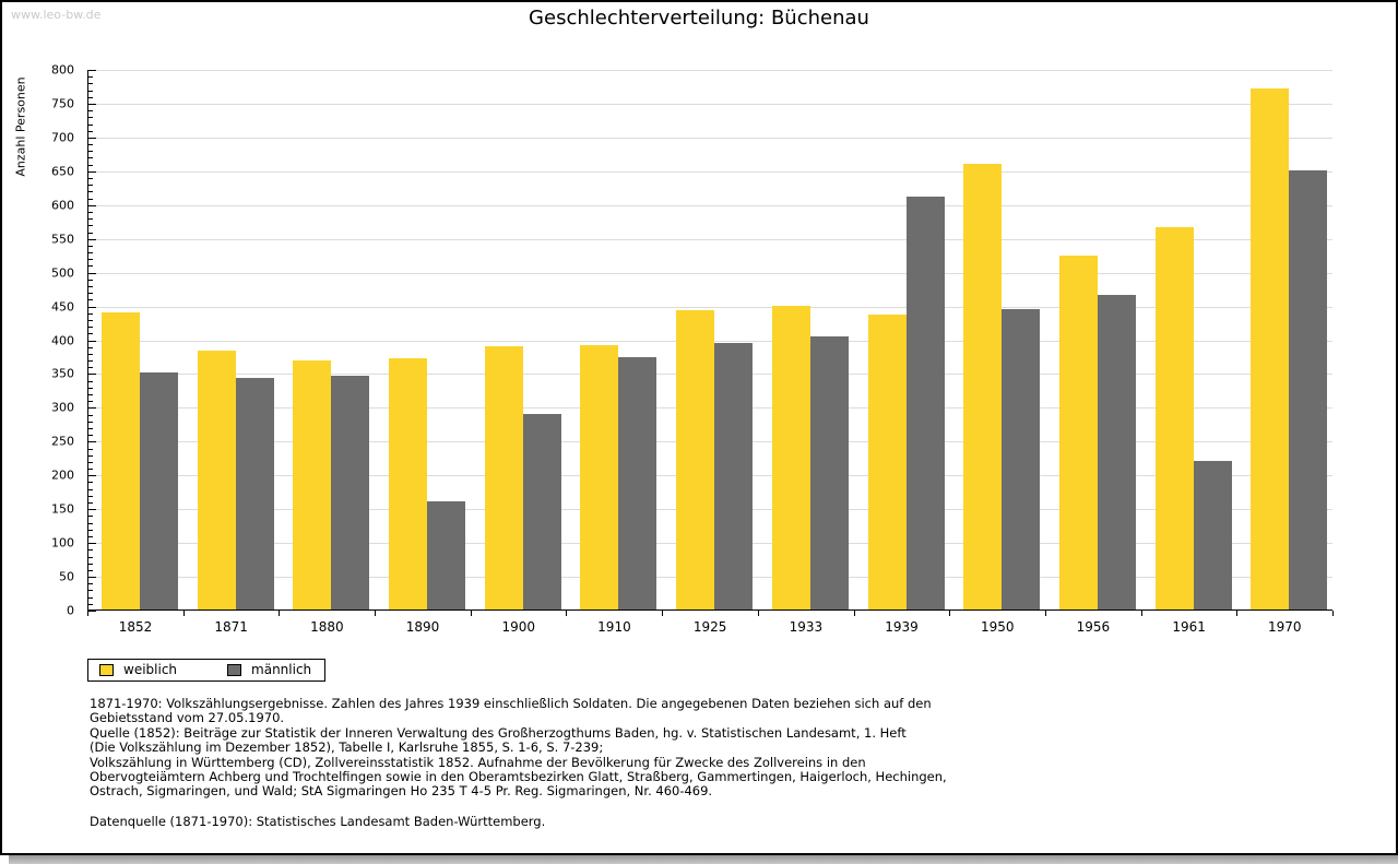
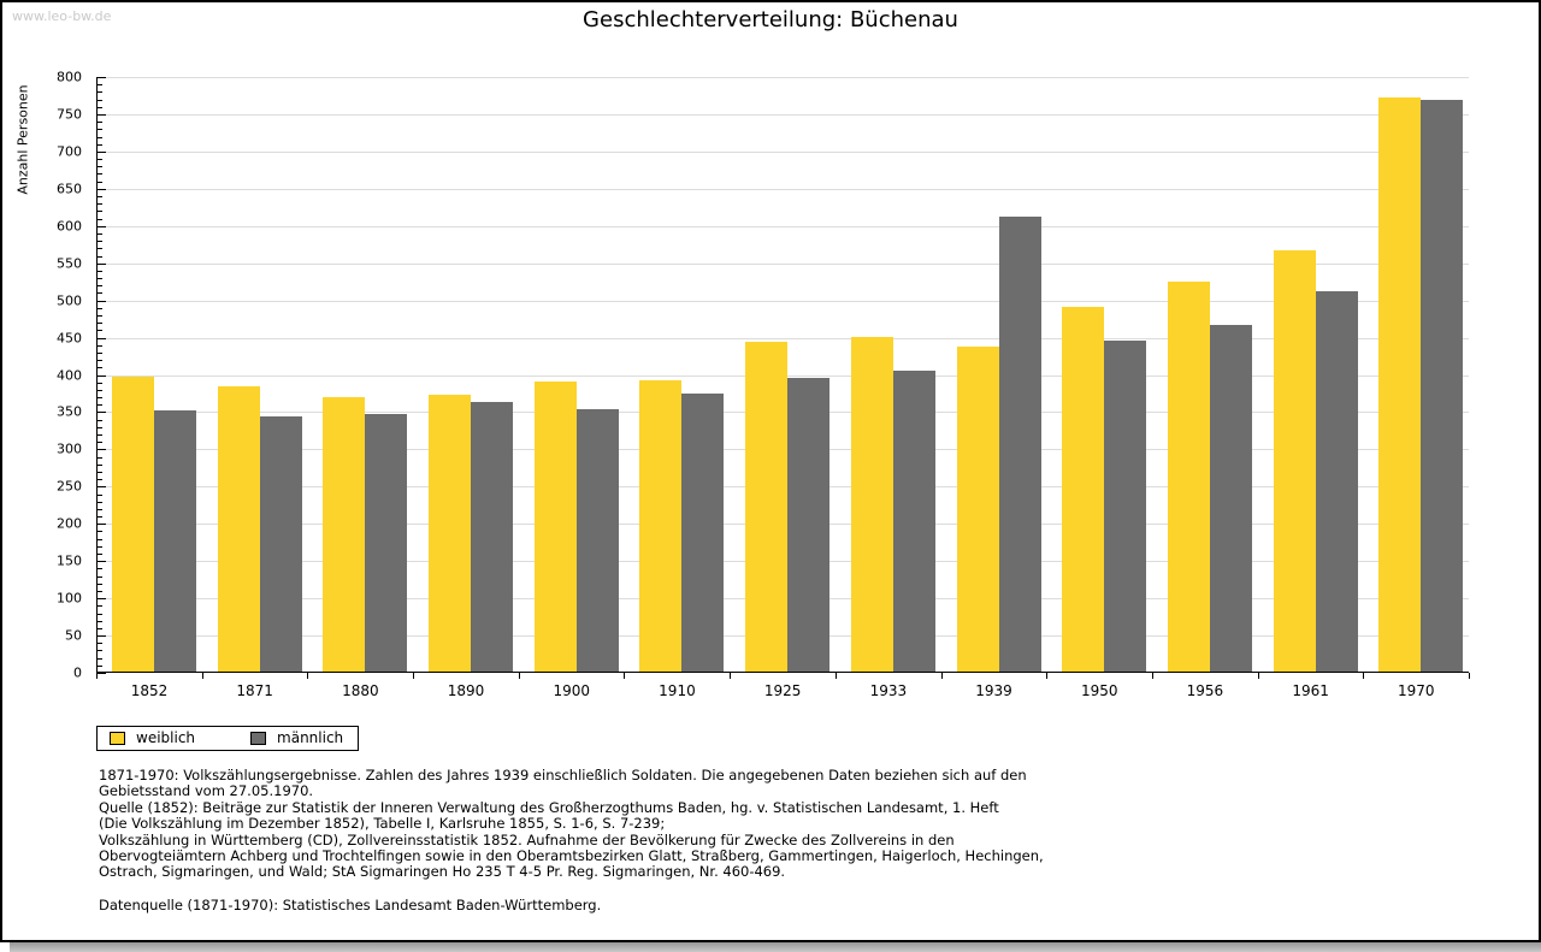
weiblich/1852: 440 -> 400
männlich/1890: 160 -> 360
männlich/1900: 290 -> 350
weiblich/1950: 660 -> 490
männlich/1961: 220 -> 510
männlich/1970: 650 -> 770
